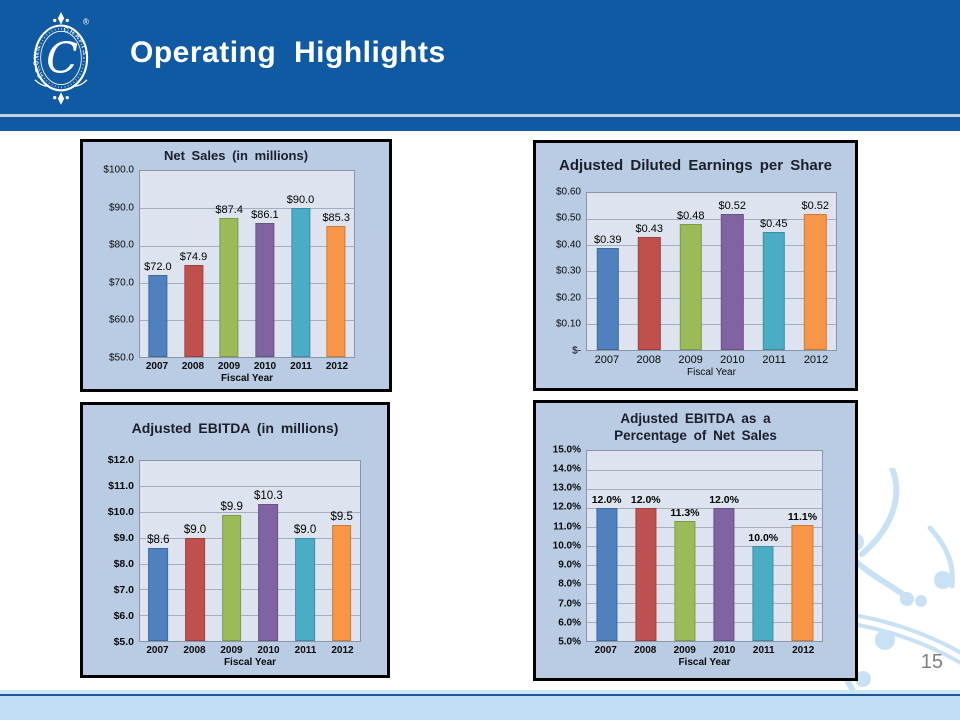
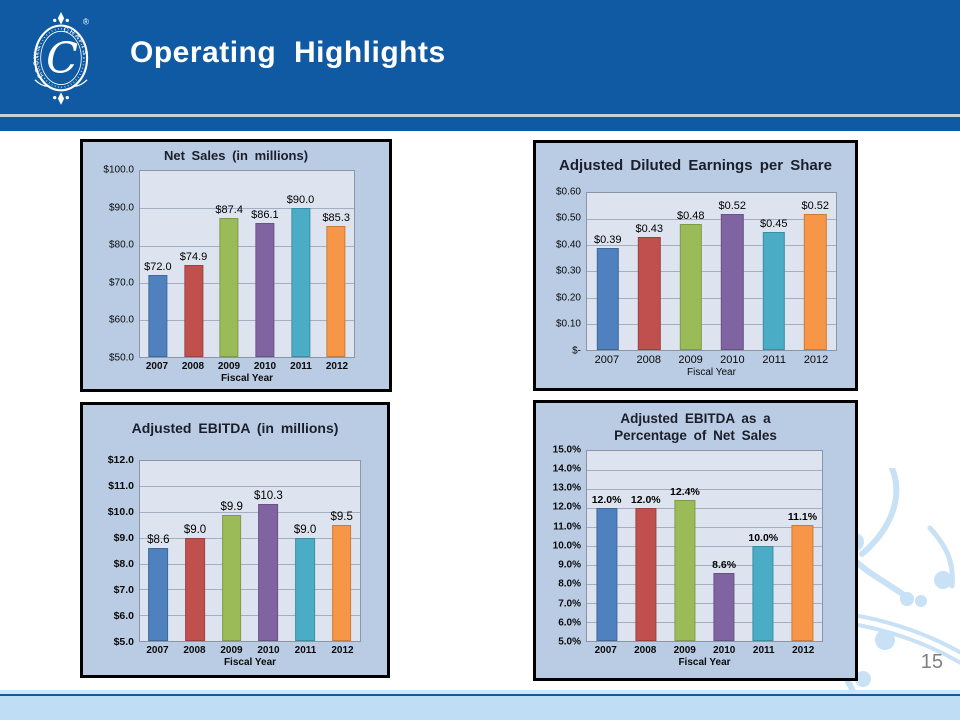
Adjusted EBITDA as a Percentage of Net Sales/2009: 11.3% -> 12.4%
Adjusted EBITDA as a Percentage of Net Sales/2010: 12.0% -> 8.6%
